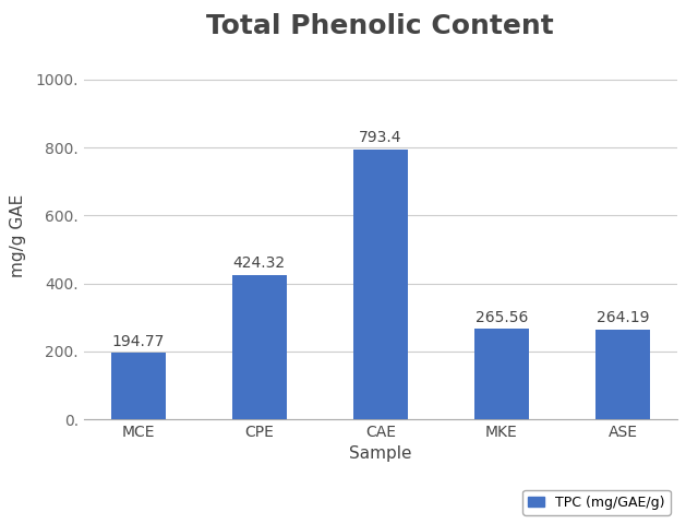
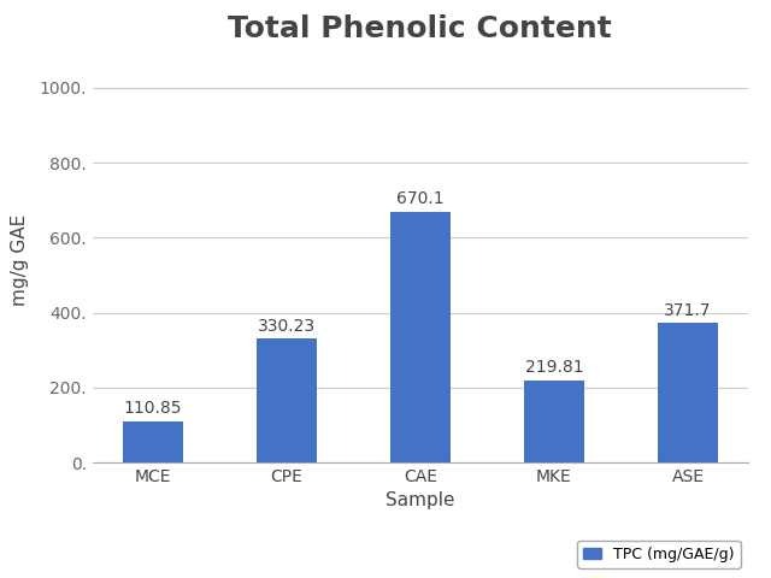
MCE: 194.77 -> 110.85
CPE: 424.32 -> 330.23
CAE: 793.4 -> 670.1
MKE: 265.56 -> 219.81
ASE: 264.19 -> 371.7
